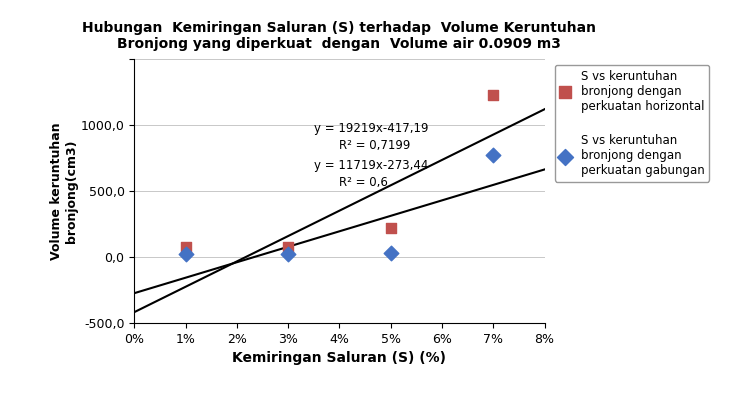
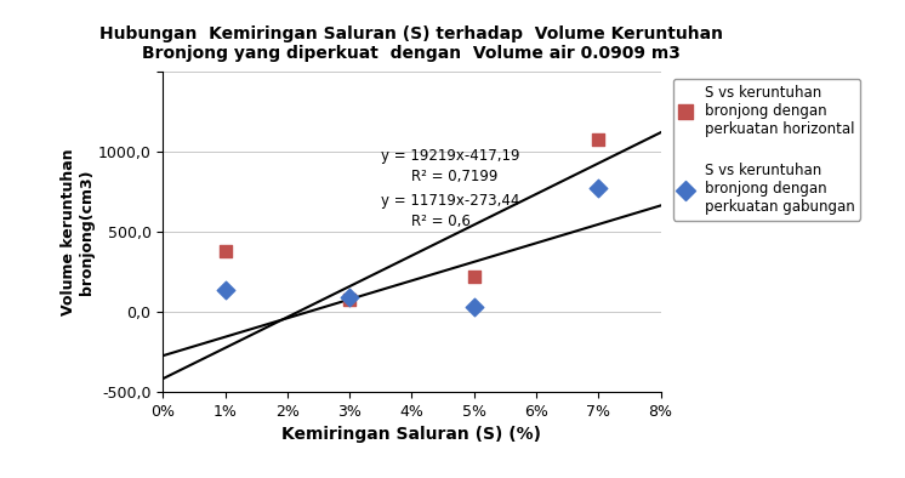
S vs keruntuhan bronjong dengan perkuatan horizontal/1%: 80 -> 380
S vs keruntuhan bronjong dengan perkuatan gabungan/1%: 20 -> 140
S vs keruntuhan bronjong dengan perkuatan gabungan/3%: 20 -> 90
S vs keruntuhan bronjong dengan perkuatan horizontal/7%: 1230 -> 1080
